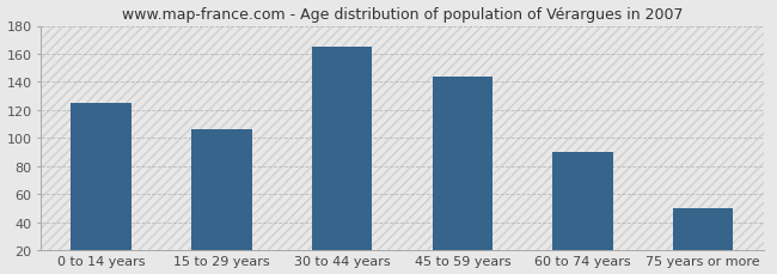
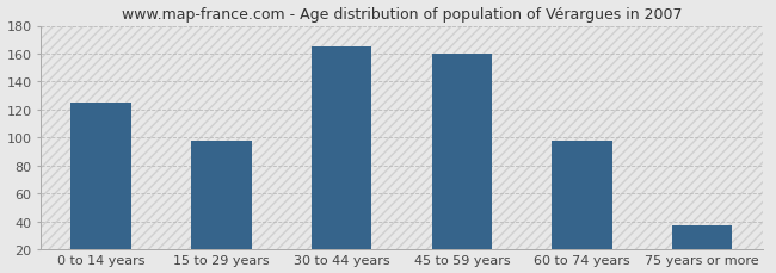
15 to 29 years: 106 -> 98
45 to 59 years: 144 -> 160
60 to 74 years: 90 -> 98
75 years or more: 50 -> 37
